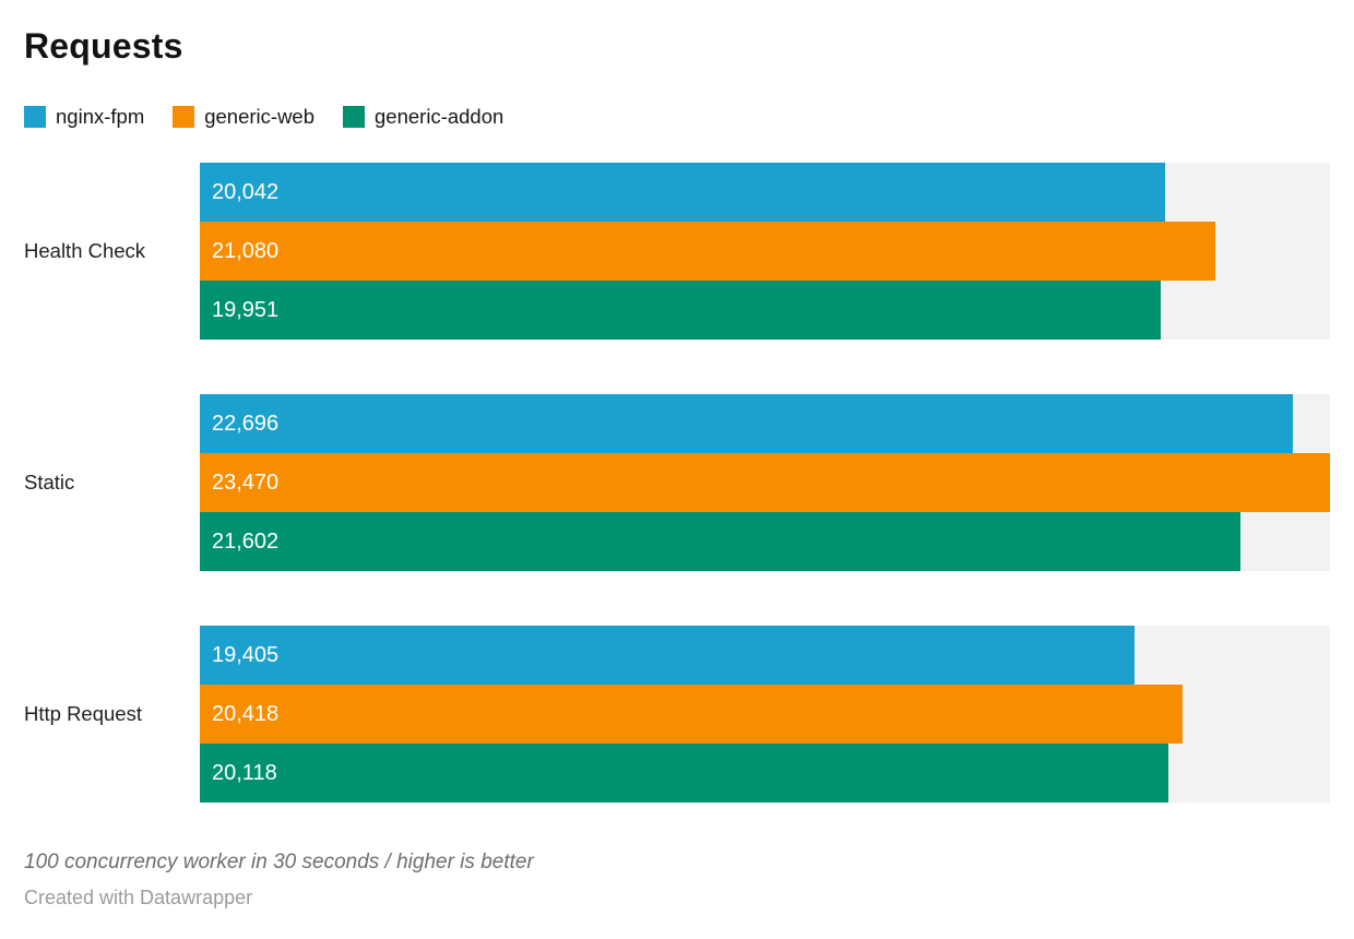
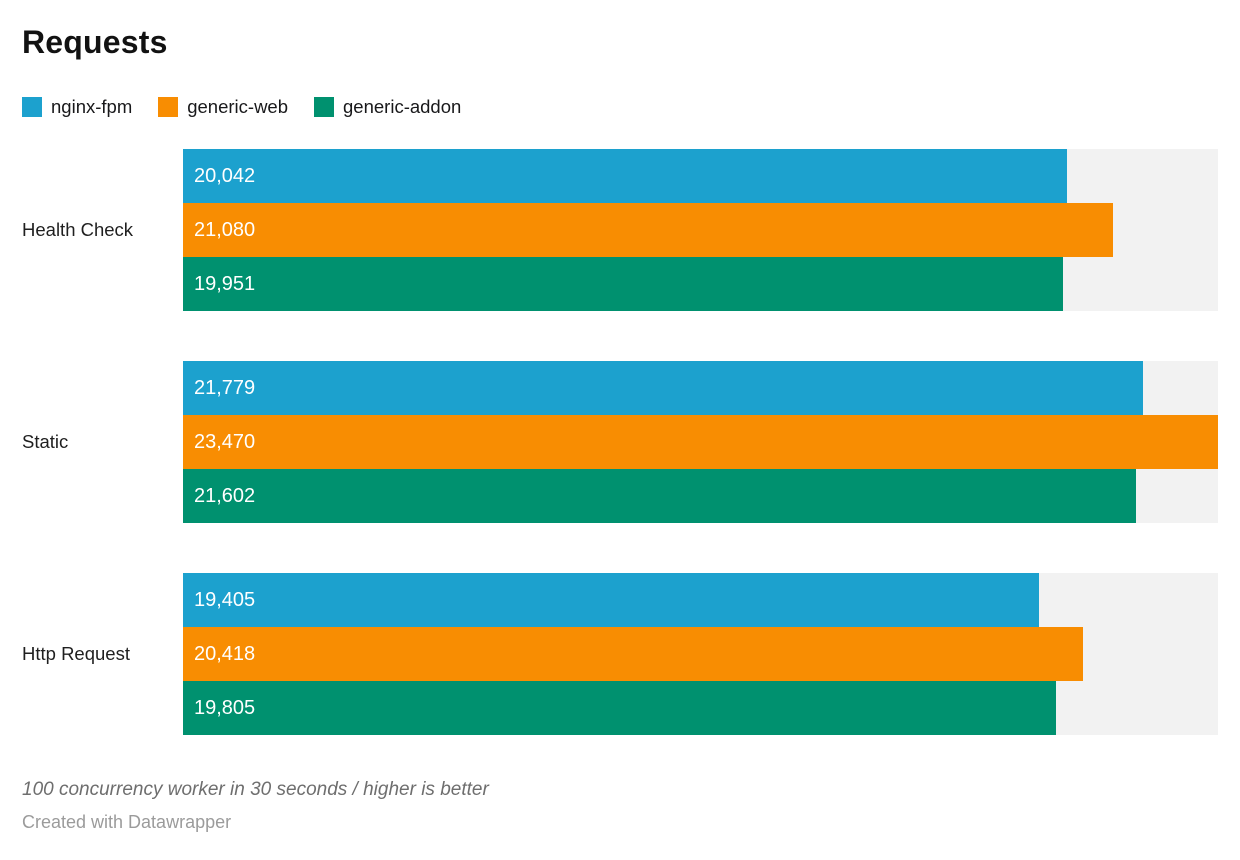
nginx-fpm/Static: 22,696 -> 21,779
generic-addon/Http Request: 20,118 -> 19,805
